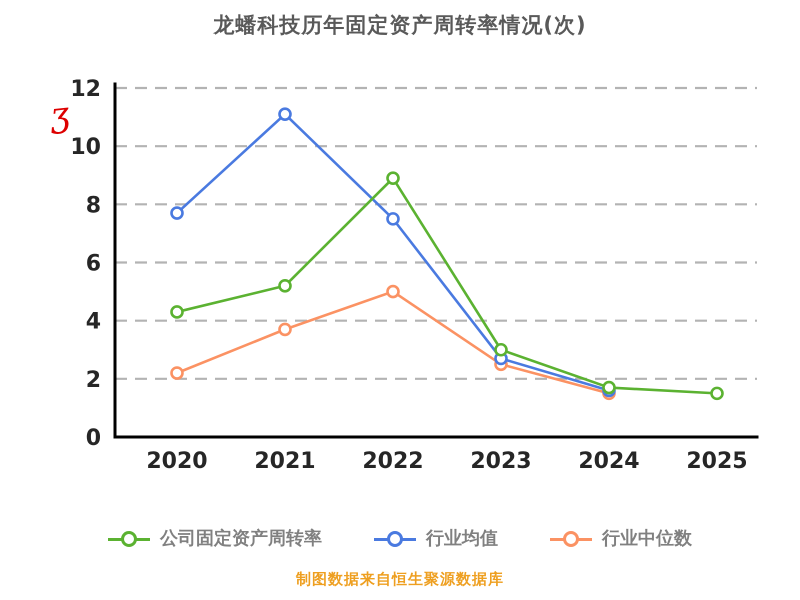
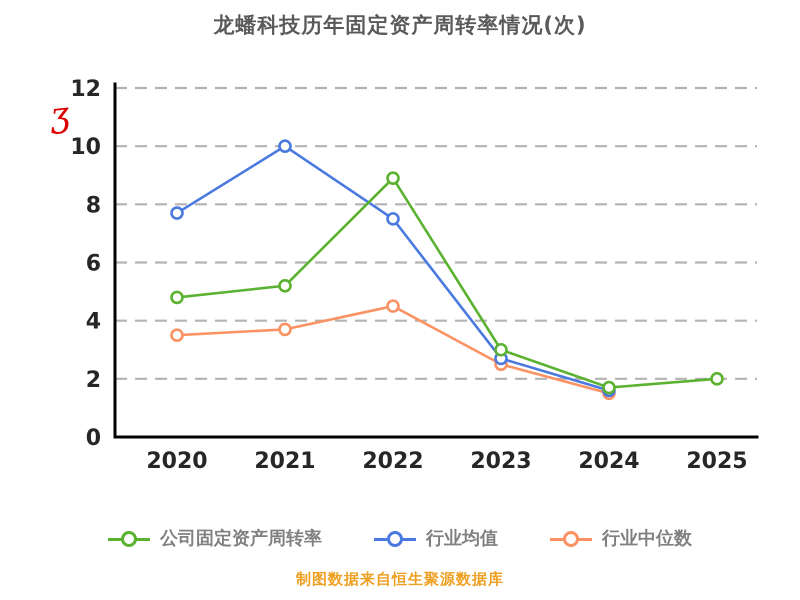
公司固定资产周转率/2020: 4.3 -> 4.8
行业中位数/2020: 2.2 -> 3.5
行业均值/2021: 11.1 -> 10.0
行业中位数/2022: 5.0 -> 4.5
公司固定资产周转率/2025: 1.5 -> 2.0
